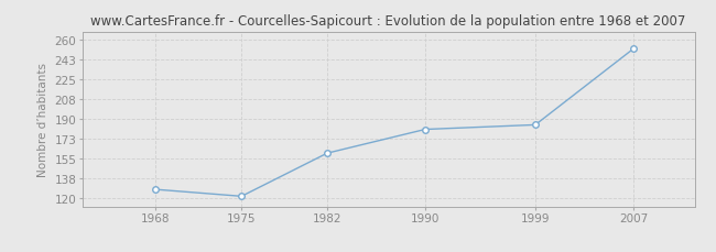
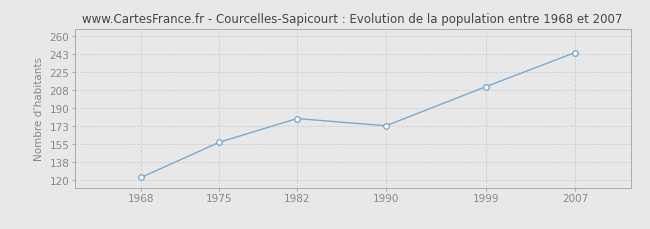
1968: 128 -> 123
1975: 122 -> 157
1982: 160 -> 180
1990: 181 -> 173
1999: 185 -> 211
2007: 252 -> 244
